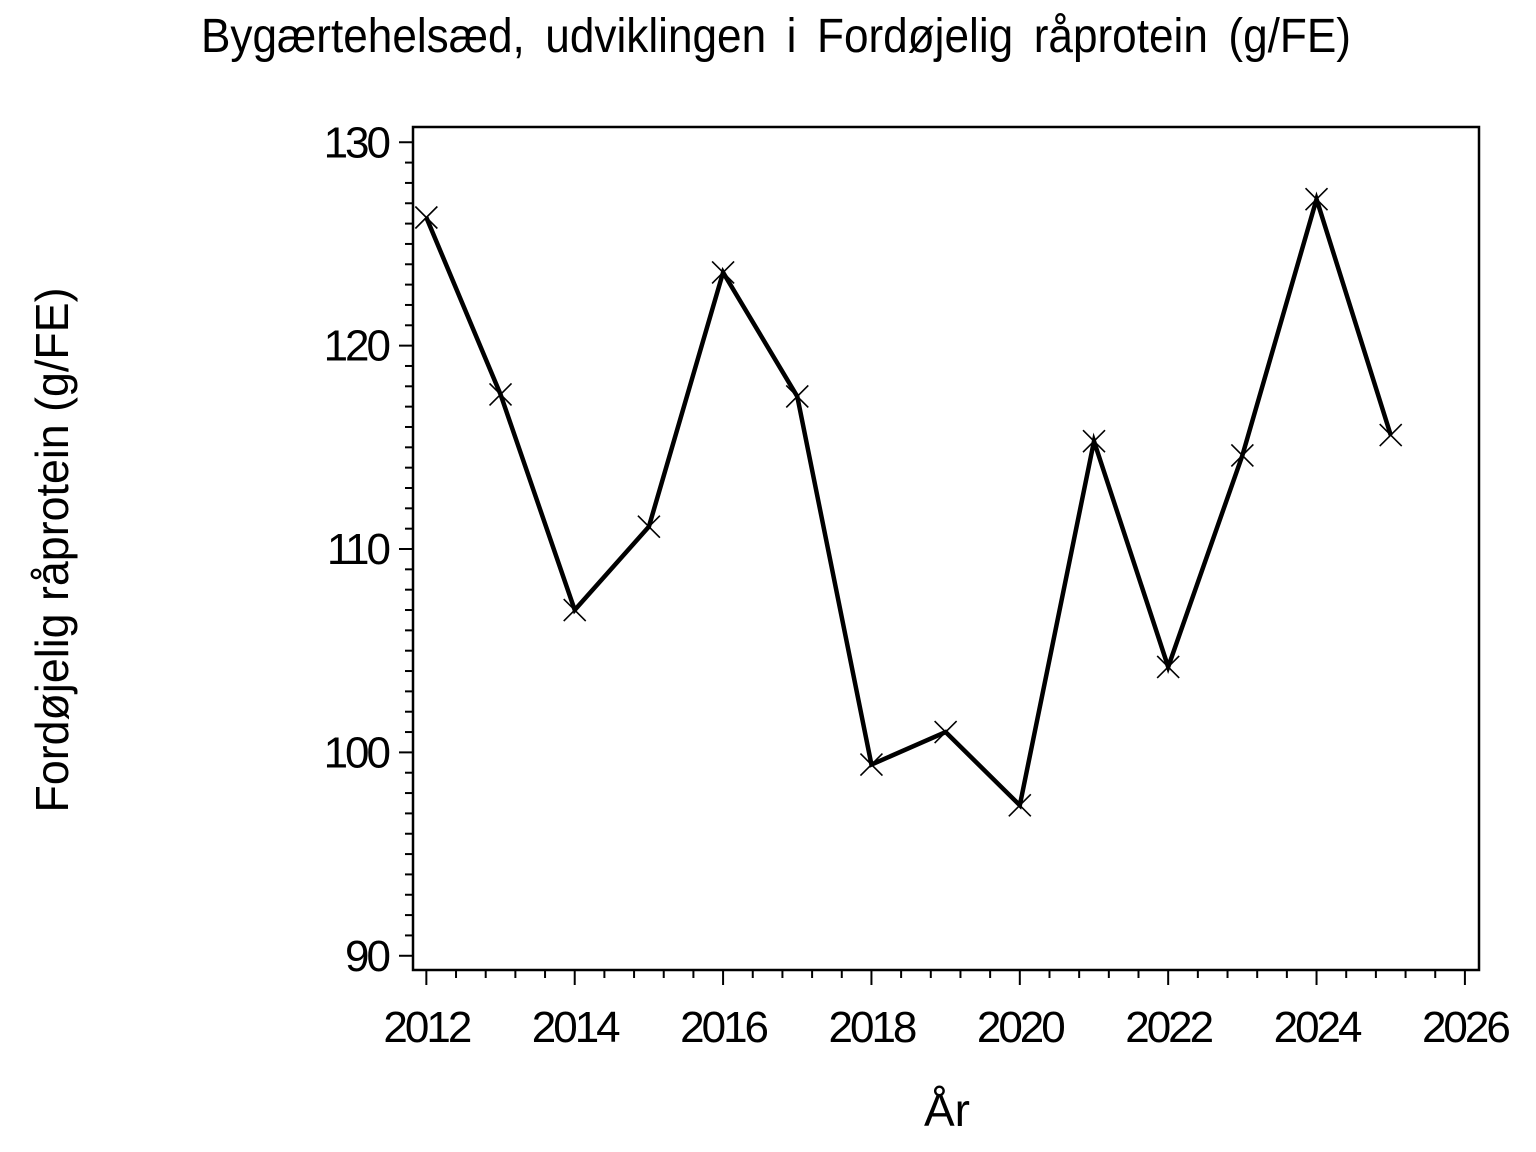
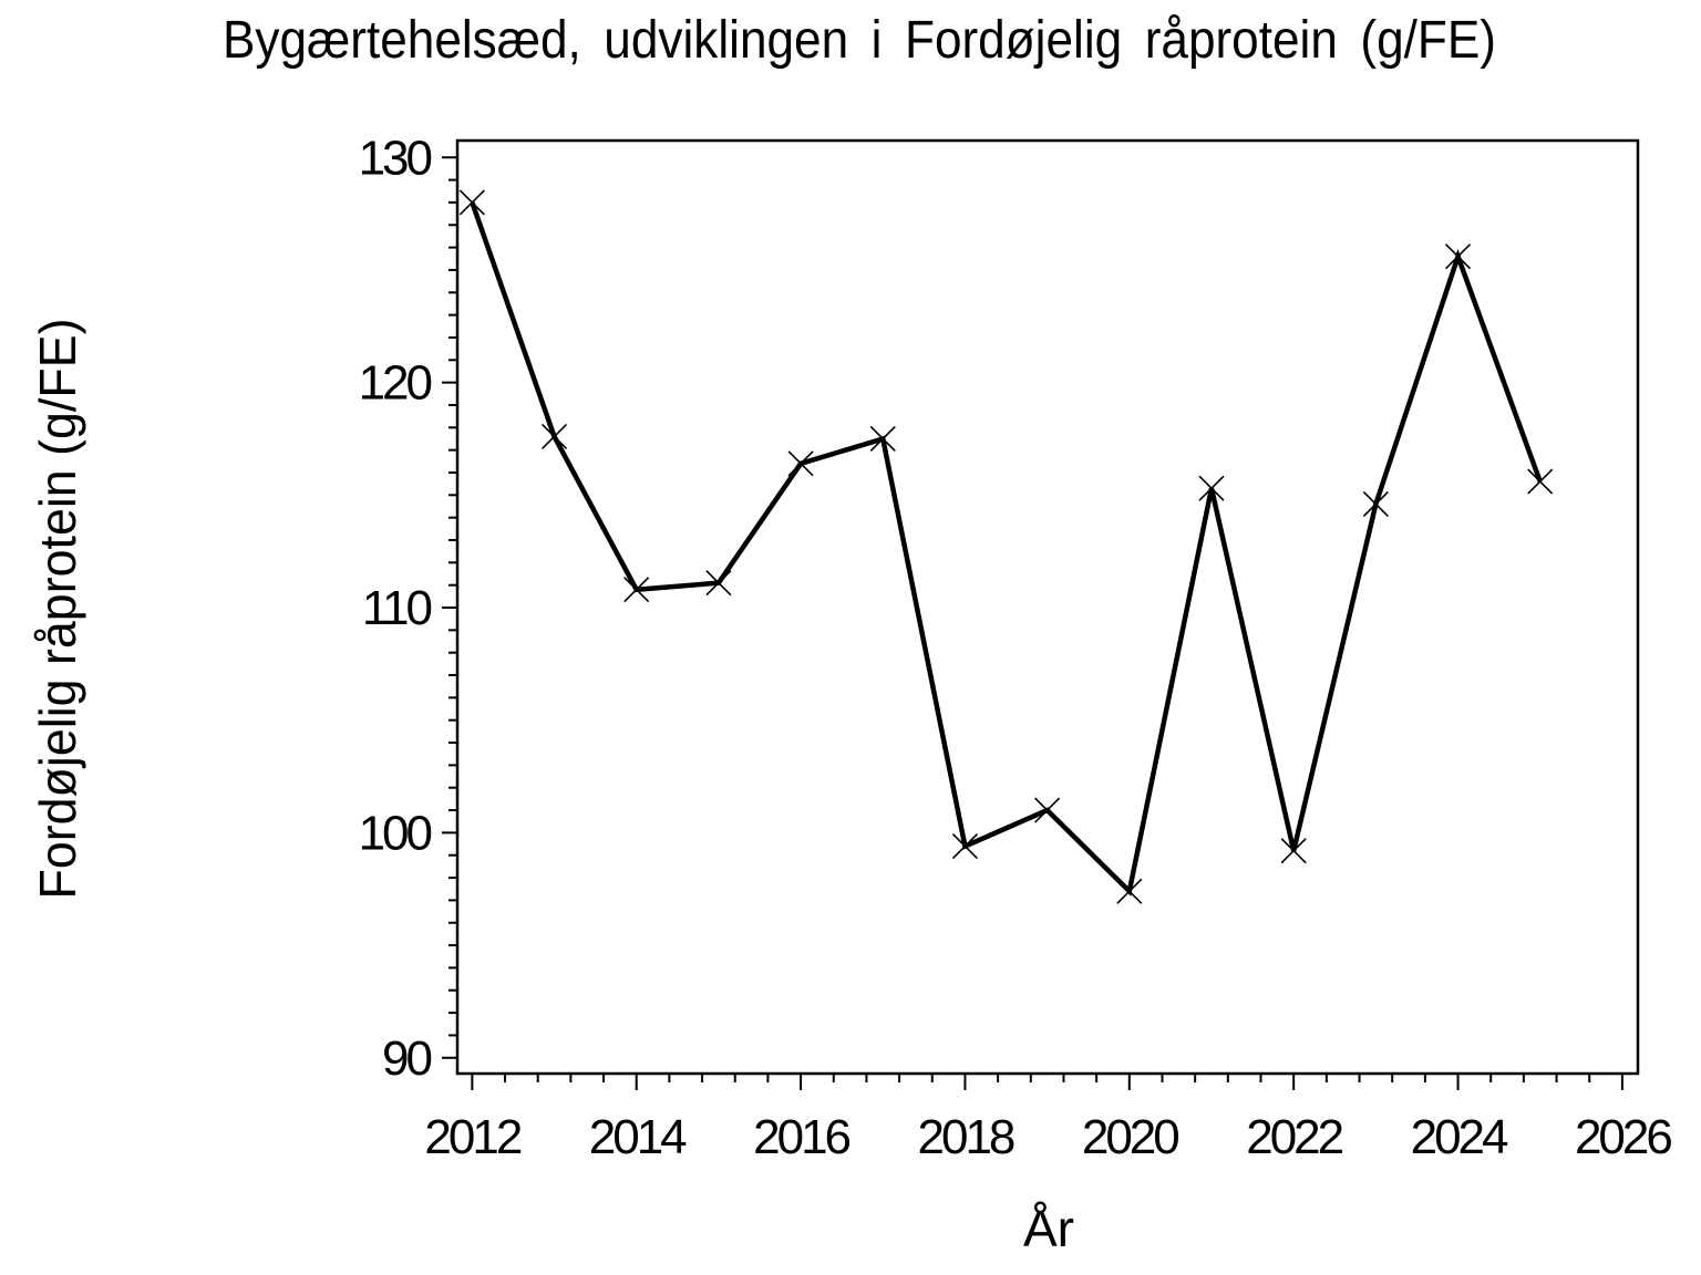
2012: 126.3 -> 128.0
2014: 107.0 -> 110.8
2016: 123.6 -> 116.4
2022: 104.2 -> 99.2
2024: 127.2 -> 125.6
